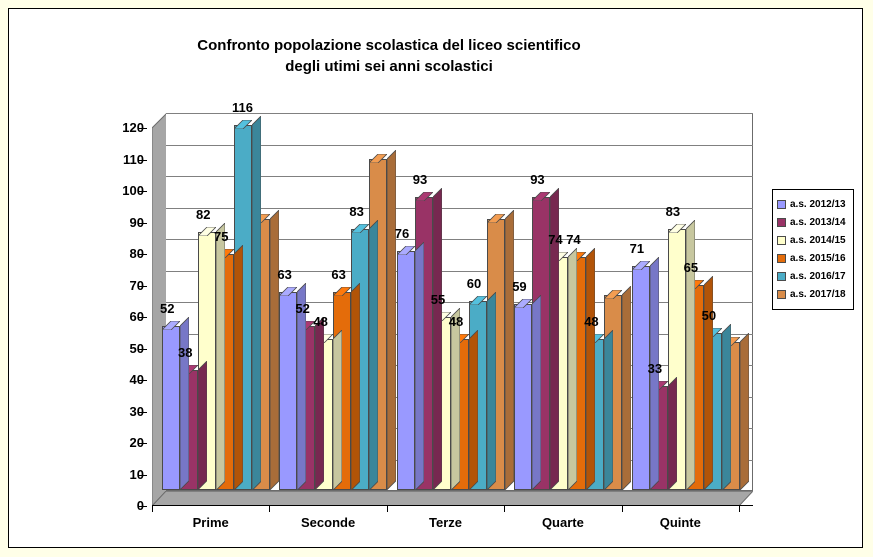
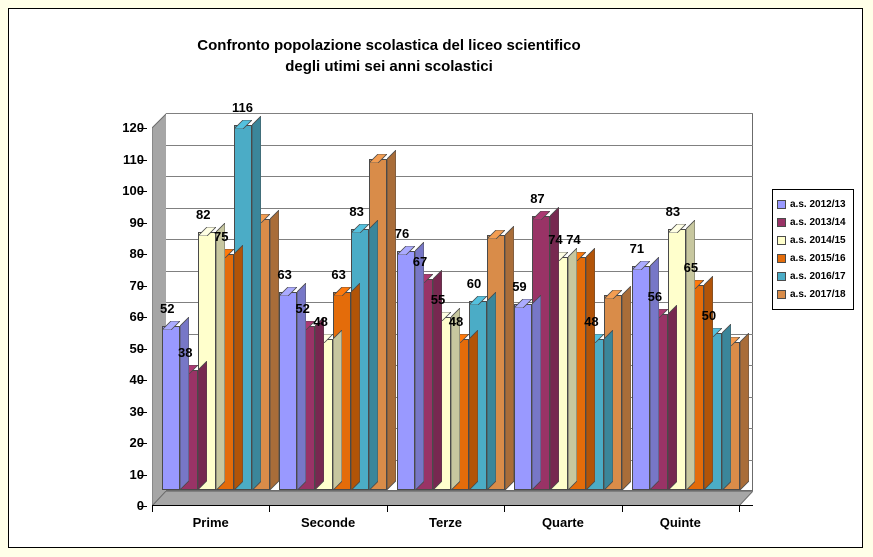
a.s. 2013/14/Terze: 93 -> 67
a.s. 2017/18/Terze: 86 -> 81
a.s. 2013/14/Quarte: 93 -> 87
a.s. 2013/14/Quinte: 33 -> 56
